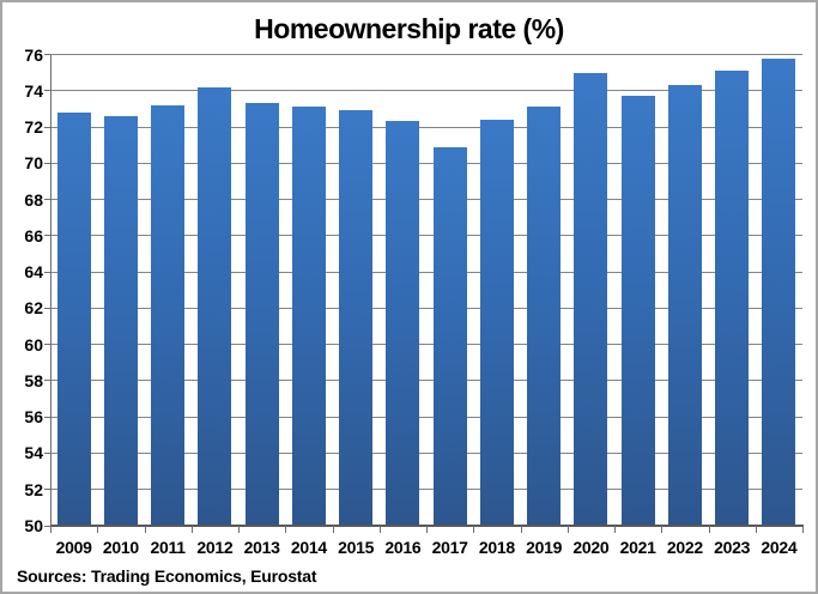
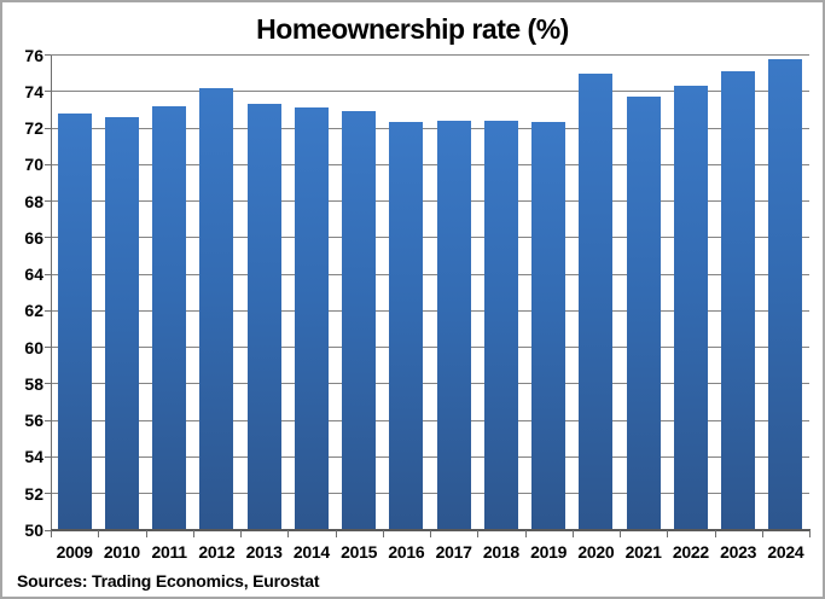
2017: 70.9 -> 72.4
2019: 73.1 -> 72.3
